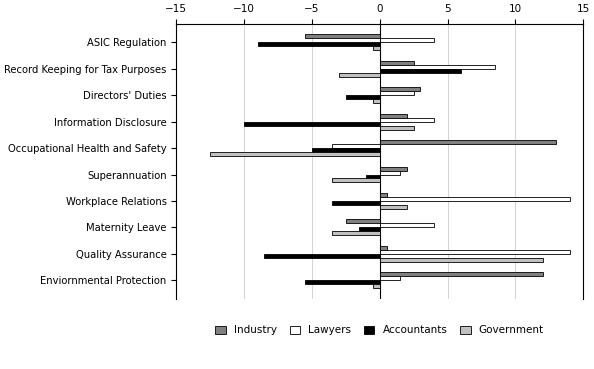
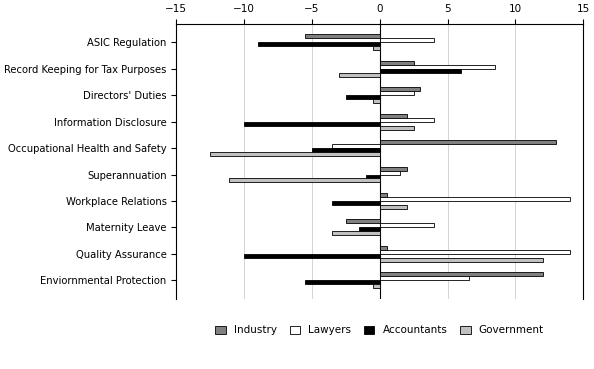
Government/Superannuation: -3.5 -> -11.1
Accountants/Quality Assurance: -8.5 -> -10.0
Lawyers/Enviornmental Protection: 1.5 -> 6.6
